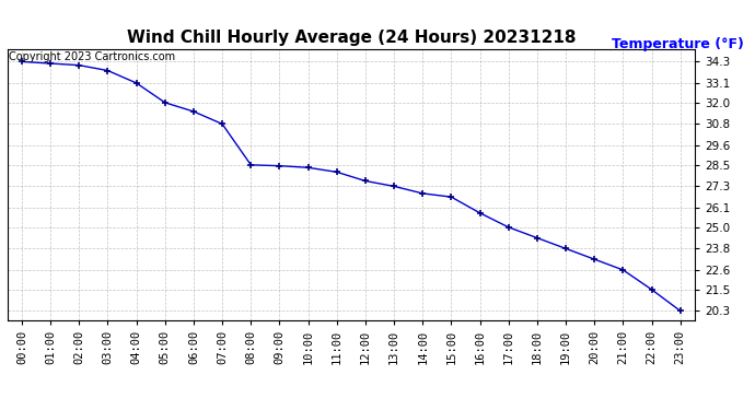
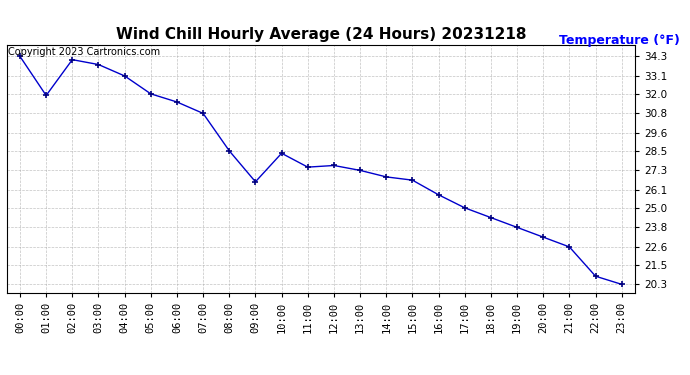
01:00: 34.2 -> 31.9
09:00: 28.4 -> 26.6
11:00: 28.1 -> 27.5
22:00: 21.5 -> 20.8
